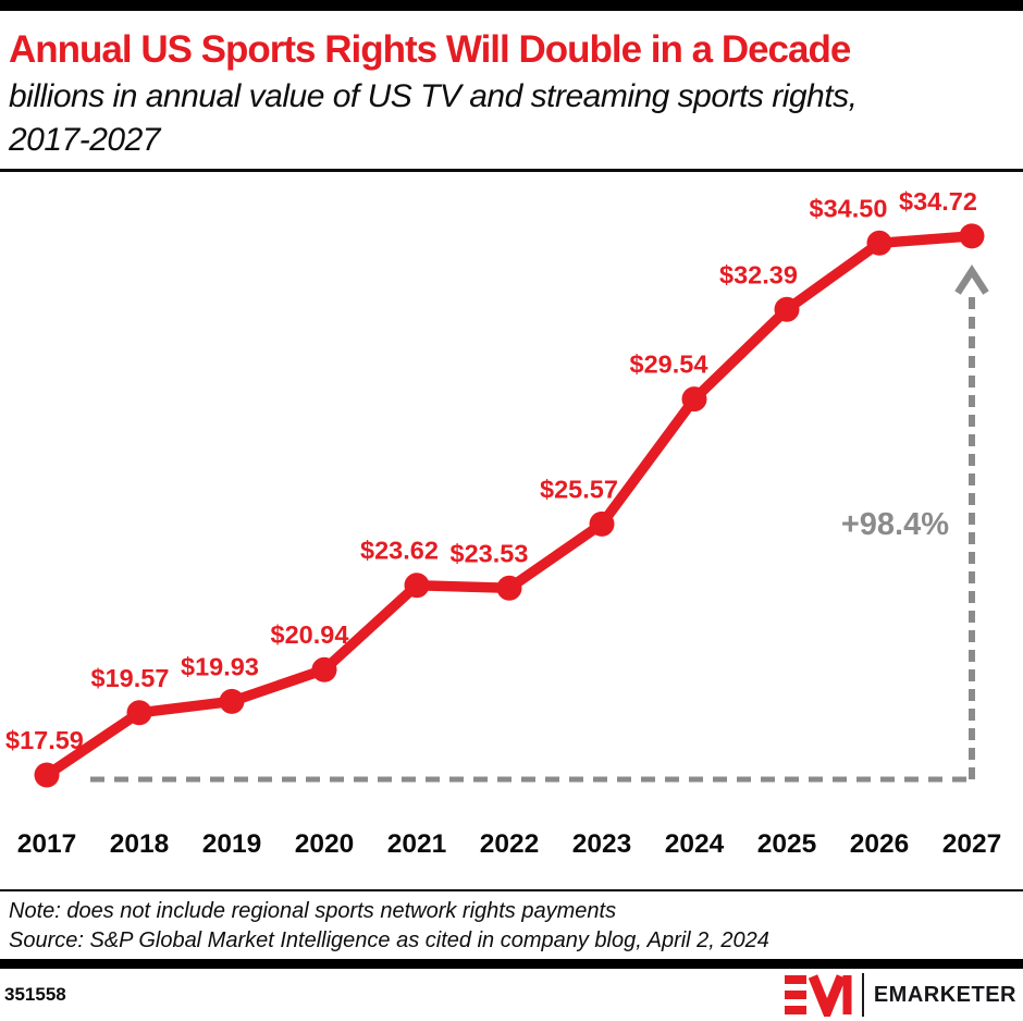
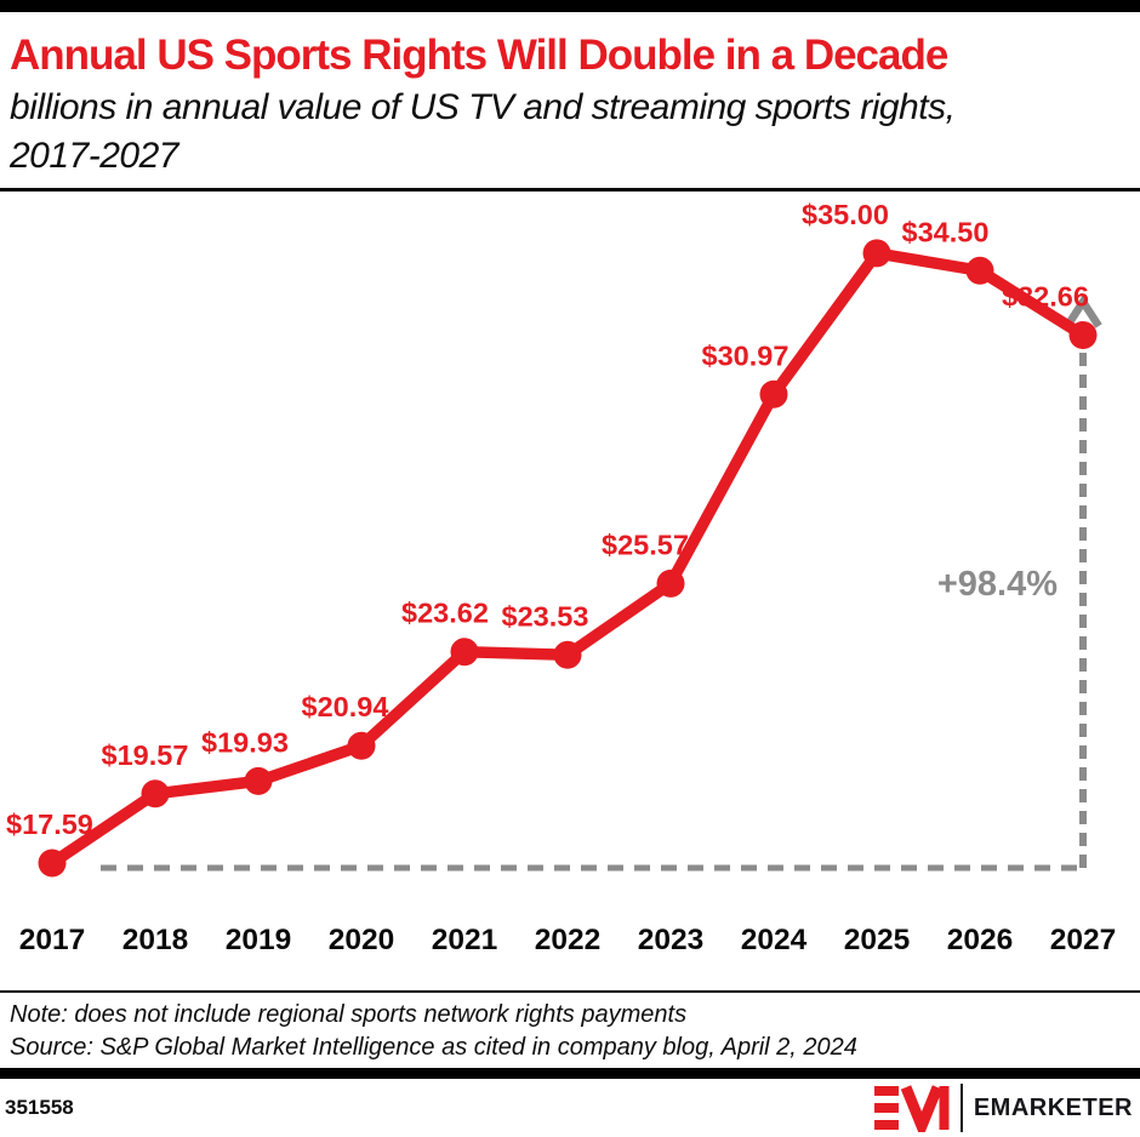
2024: $29.54 -> $30.97
2025: $32.39 -> $35.00
2027: $34.72 -> $32.66
